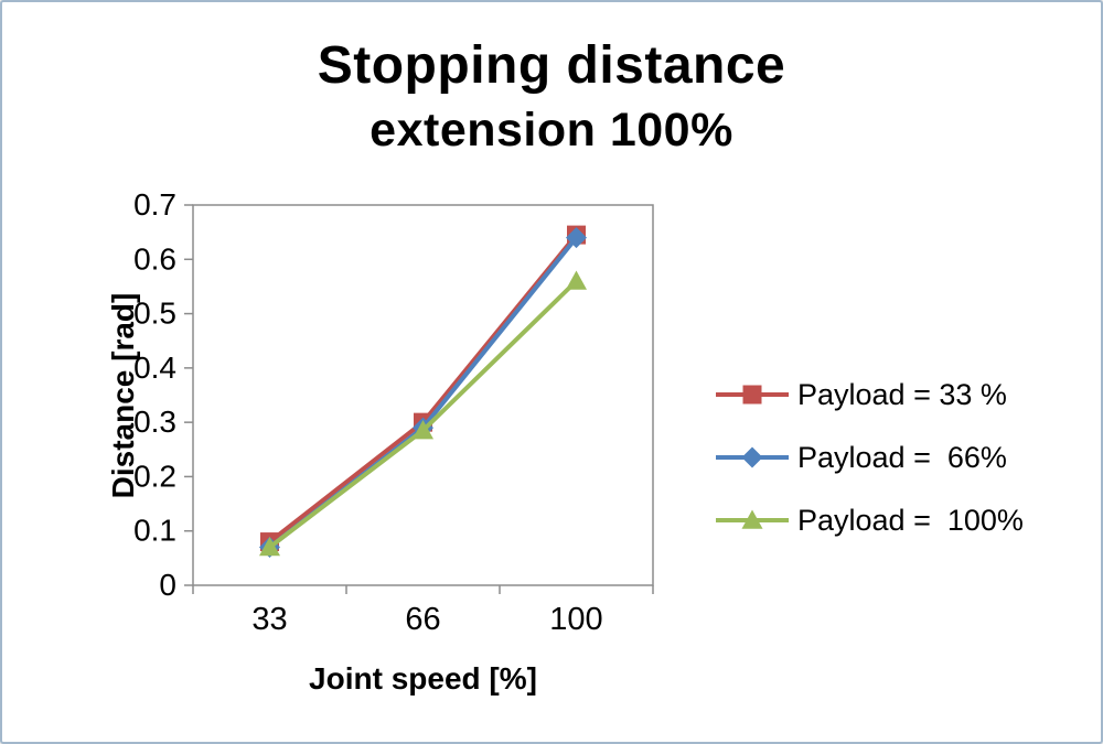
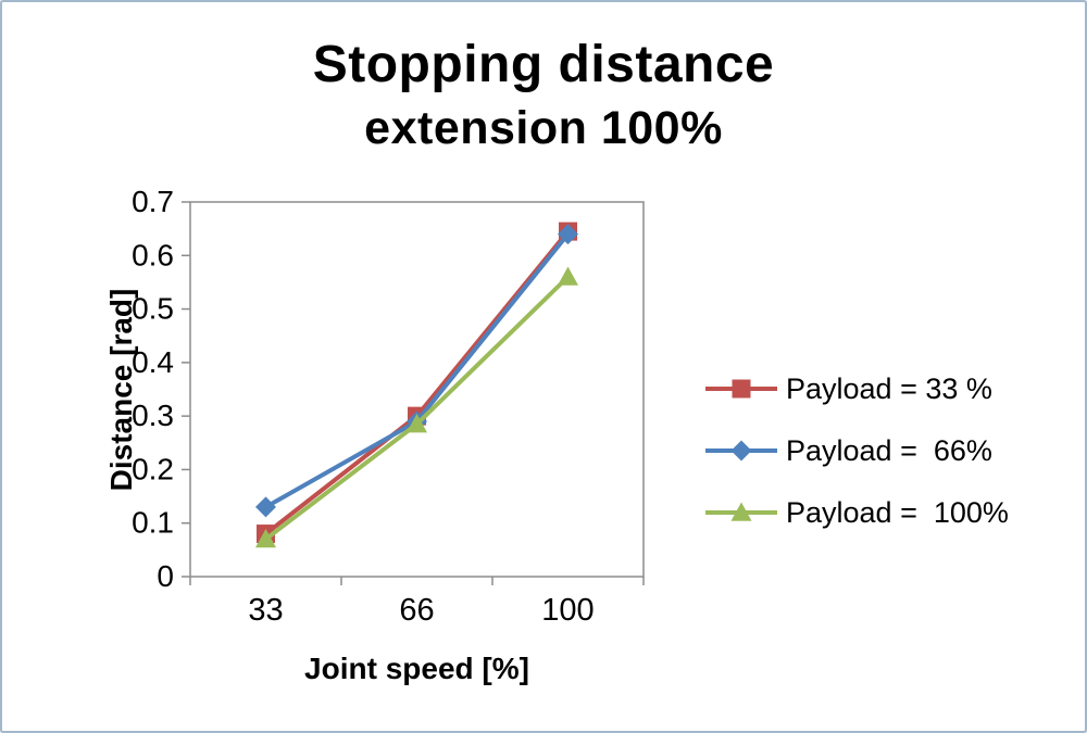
Payload = 66%/33: 0.07 -> 0.13
